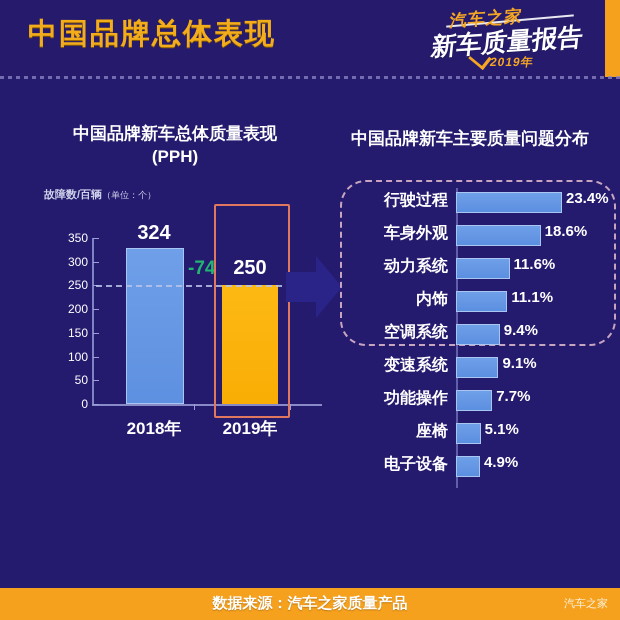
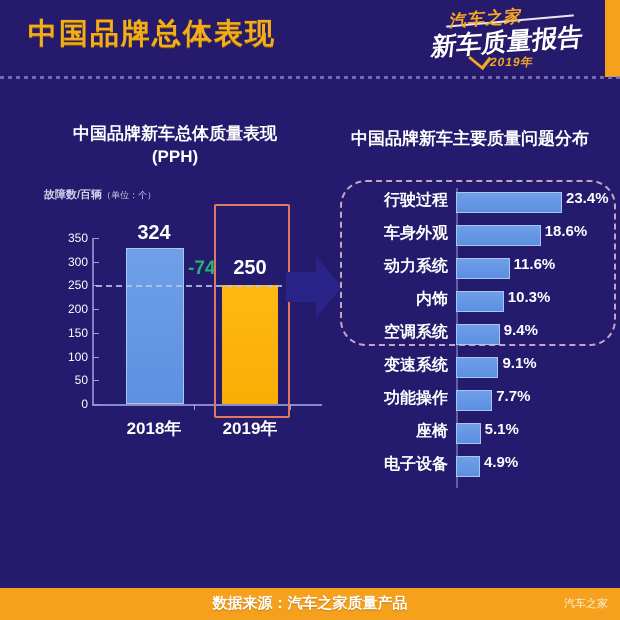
中国品牌新车主要质量问题分布/内饰: 11.1% -> 10.3%
